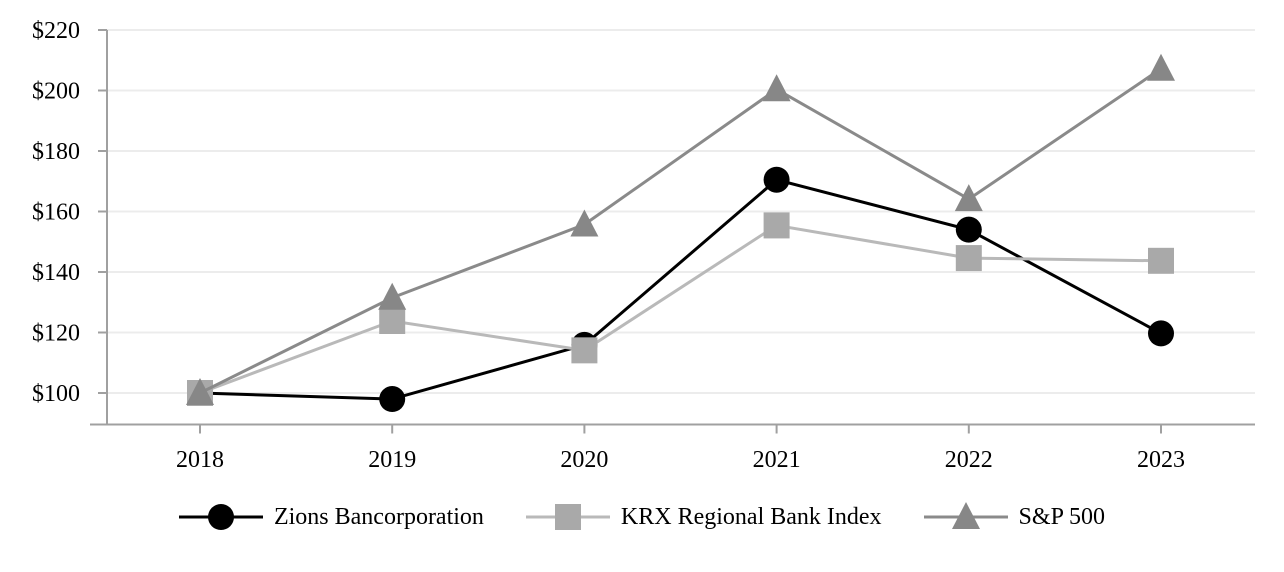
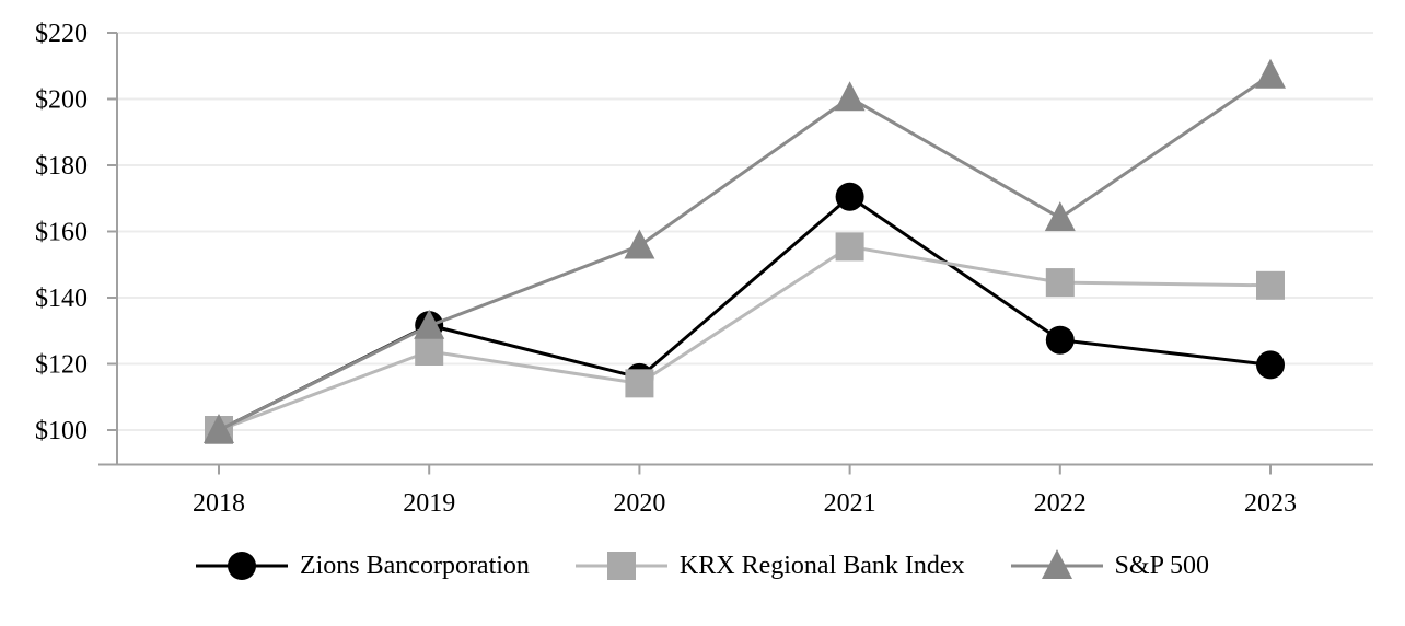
Zions Bancorporation/2019: $98 -> $132
Zions Bancorporation/2022: $154 -> $127
